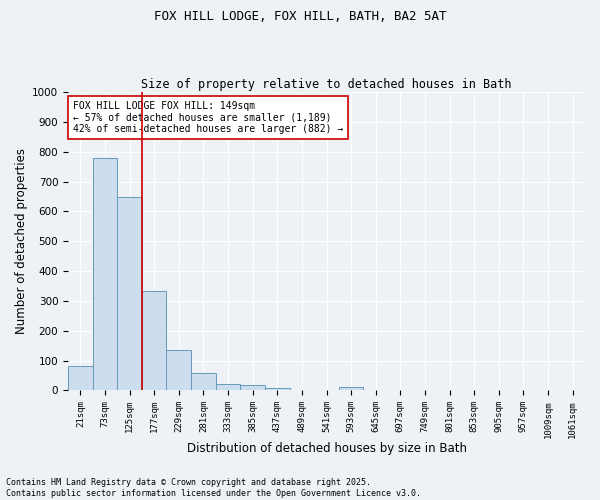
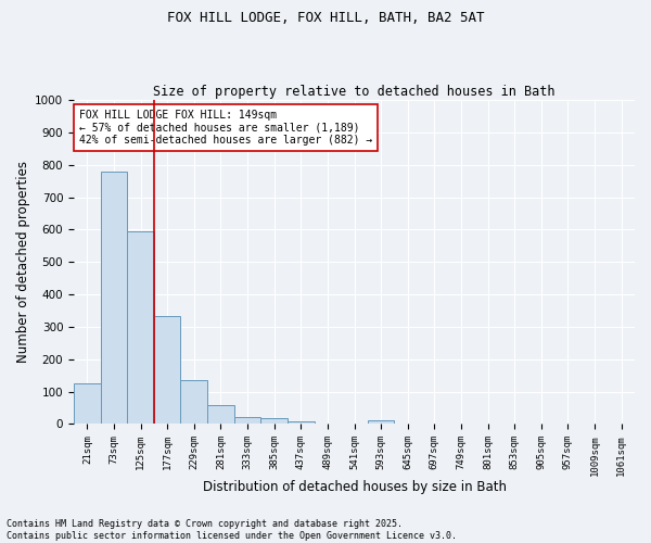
21sqm: 83 -> 125
125sqm: 648 -> 595
